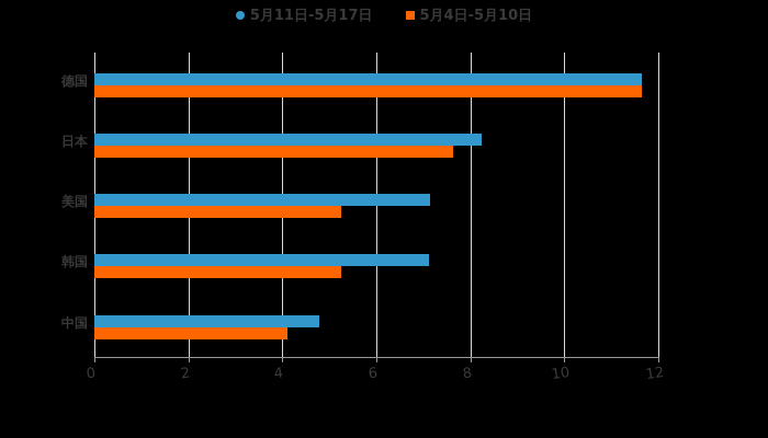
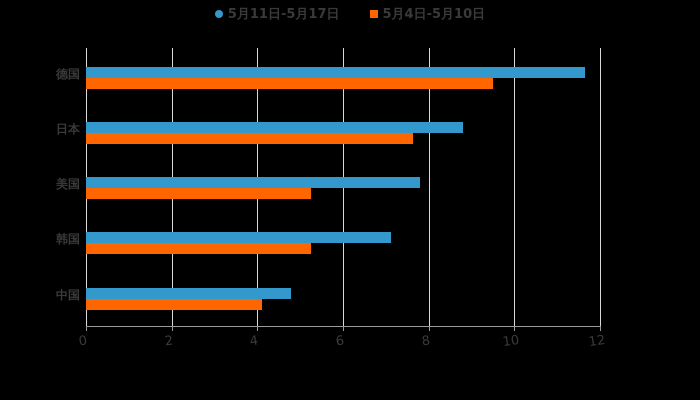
5月4日-5月10日/德国: 11.7 -> 9.5
5月11日-5月17日/日本: 8.2 -> 8.8
5月11日-5月17日/美国: 7.1 -> 7.8
